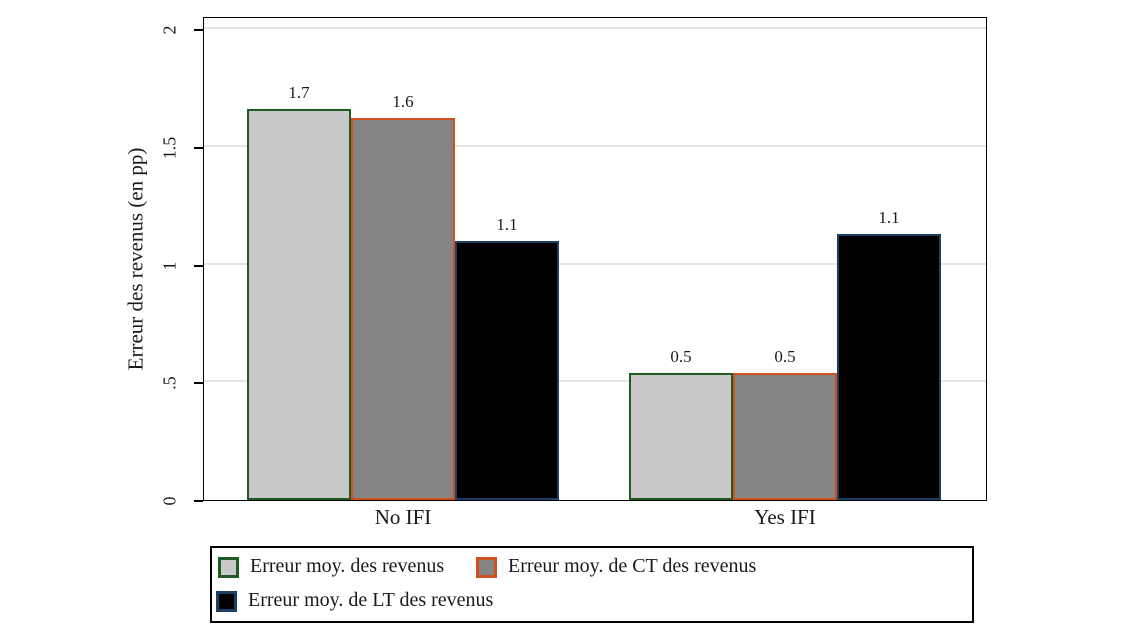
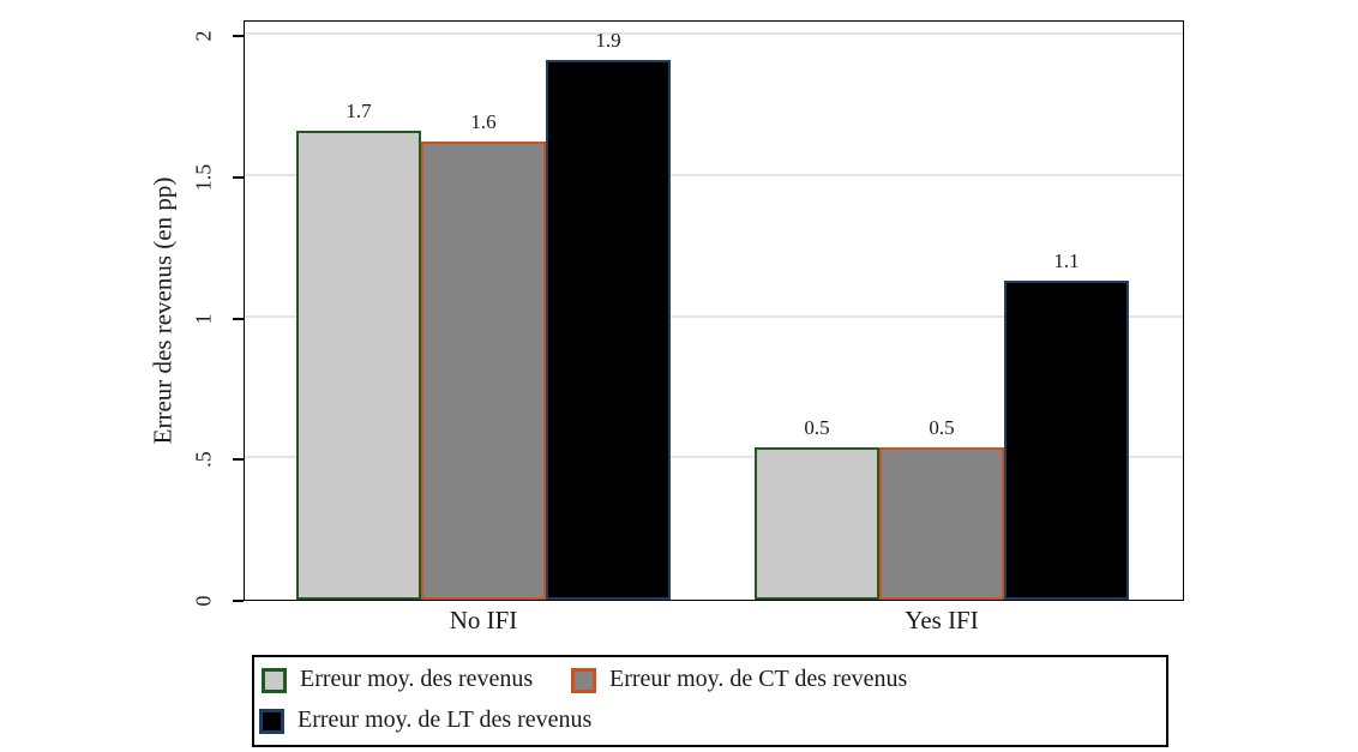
Erreur moy. de LT des revenus/No IFI: 1.1 -> 1.9
